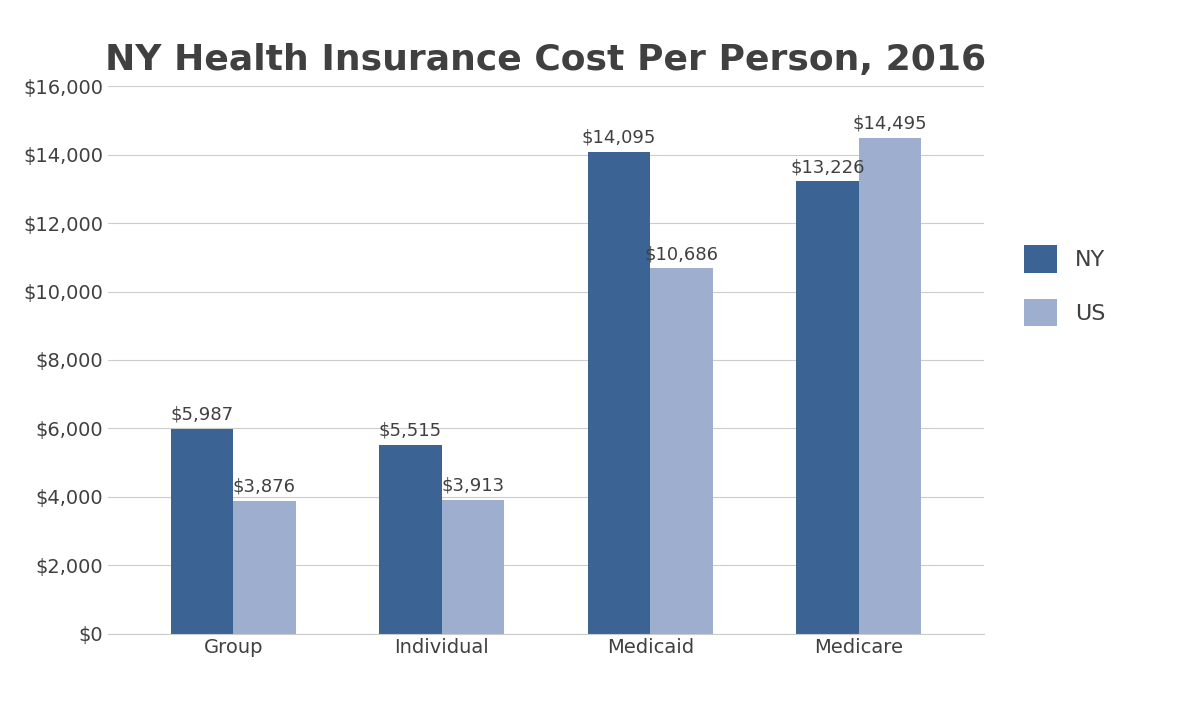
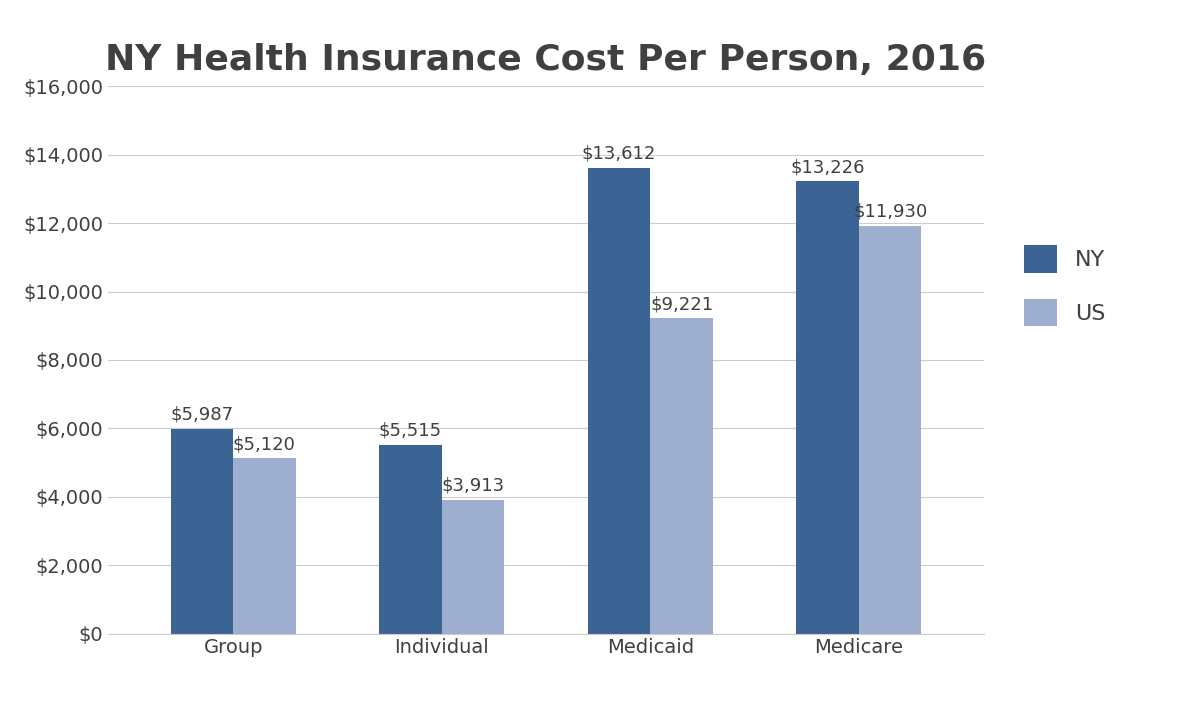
US/Group: $3,876 -> $5,120
NY/Medicaid: $14,095 -> $13,612
US/Medicaid: $10,686 -> $9,221
US/Medicare: $14,495 -> $11,930
